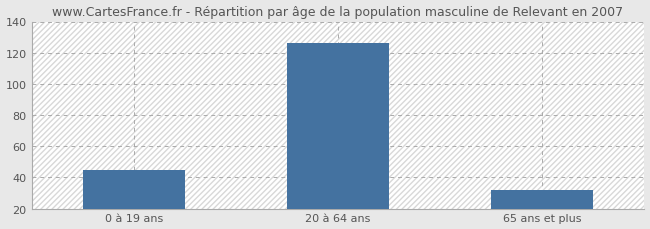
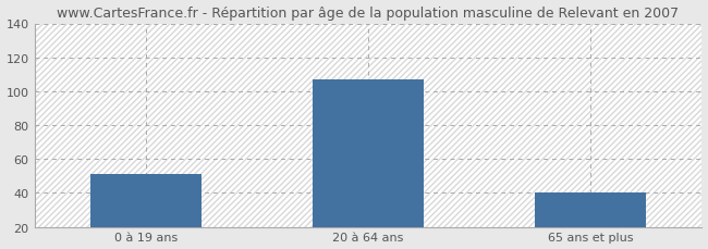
0 à 19 ans: 45 -> 51
20 à 64 ans: 126 -> 107
65 ans et plus: 32 -> 40
